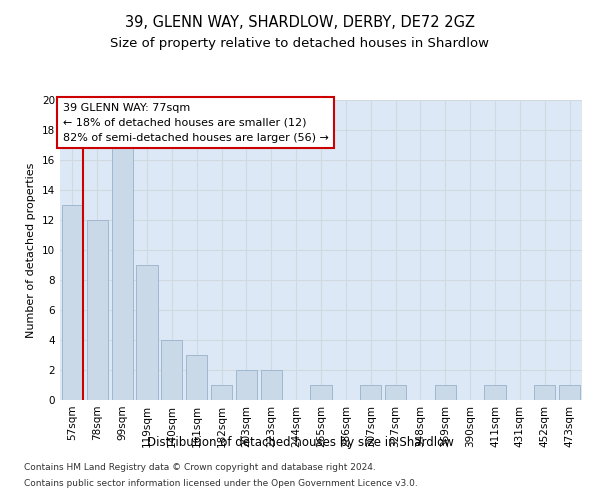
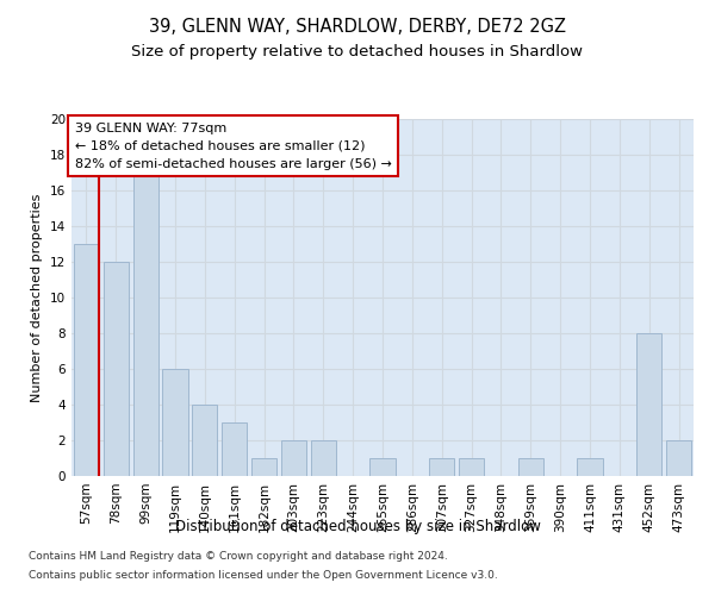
119sqm: 9 -> 6
452sqm: 1 -> 8
473sqm: 1 -> 2
